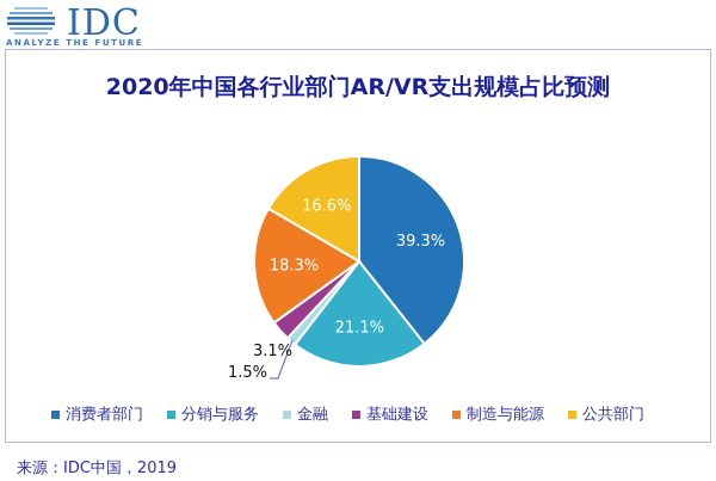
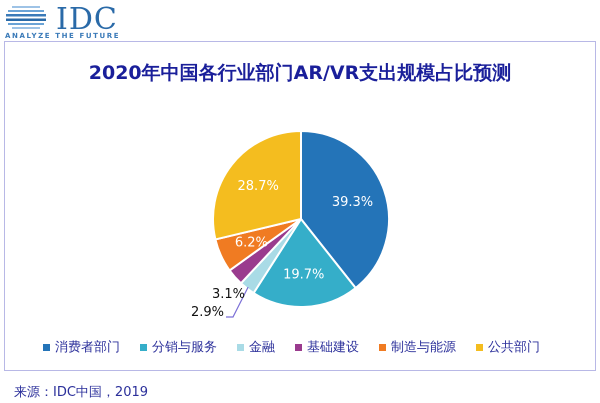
分销与服务: 21.1% -> 19.7%
金融: 1.5% -> 2.9%
制造与能源: 18.3% -> 6.2%
公共部门: 16.6% -> 28.7%
